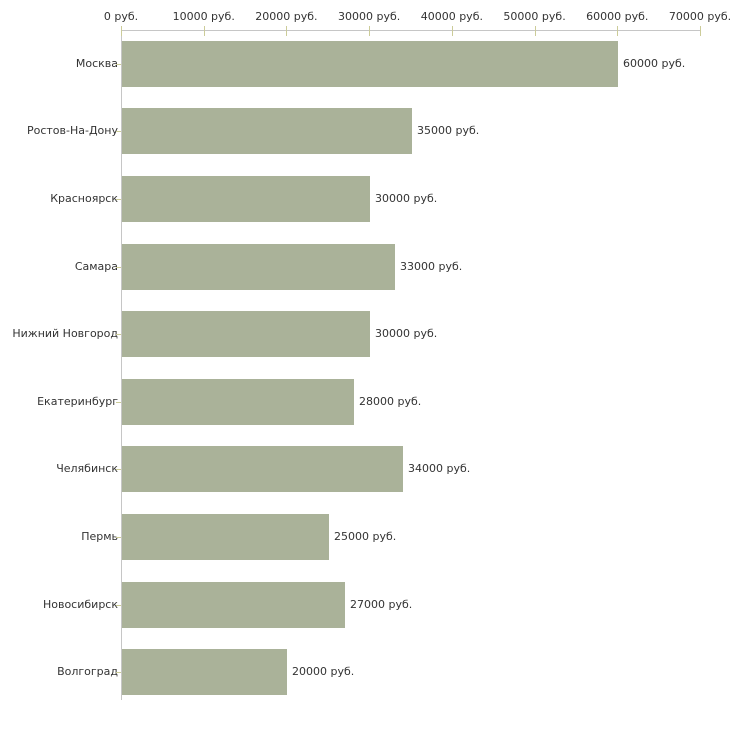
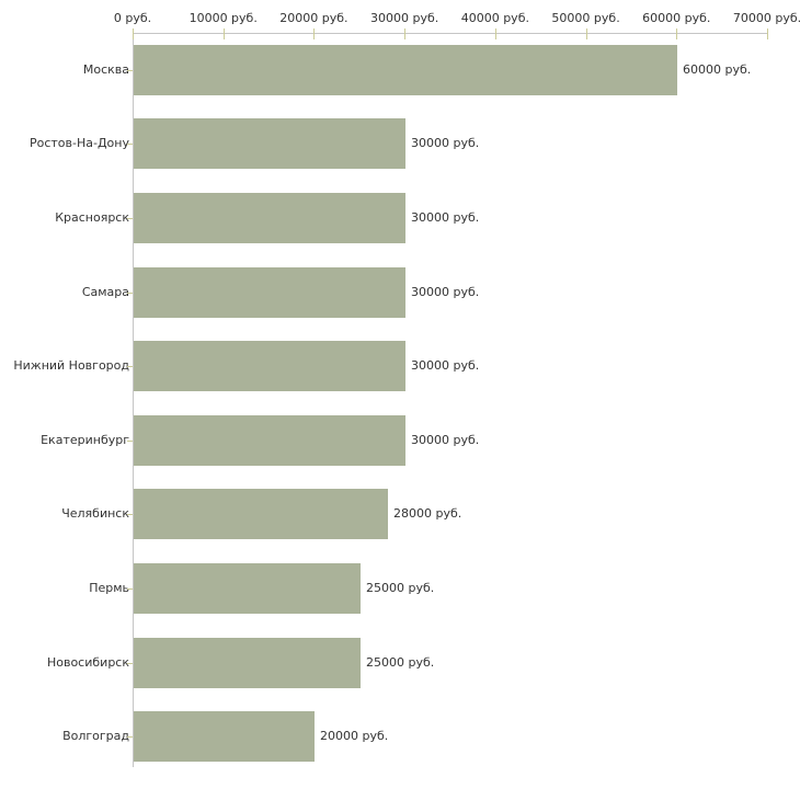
Ростов-На-Дону: 35000 -> 30000
Самара: 33000 -> 30000
Екатеринбург: 28000 -> 30000
Челябинск: 34000 -> 28000
Новосибирск: 27000 -> 25000
